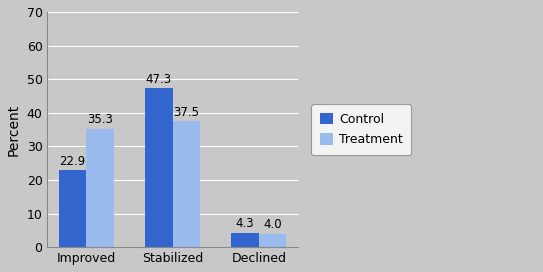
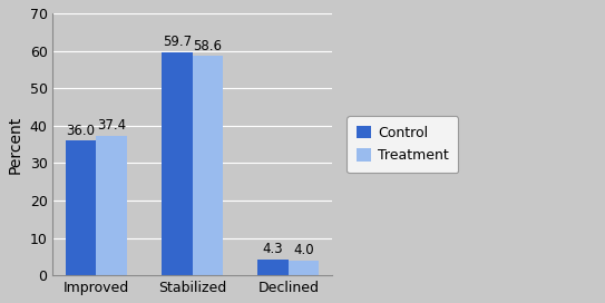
Control/Improved: 22.9 -> 36.0
Treatment/Improved: 35.3 -> 37.4
Control/Stabilized: 47.3 -> 59.7
Treatment/Stabilized: 37.5 -> 58.6
